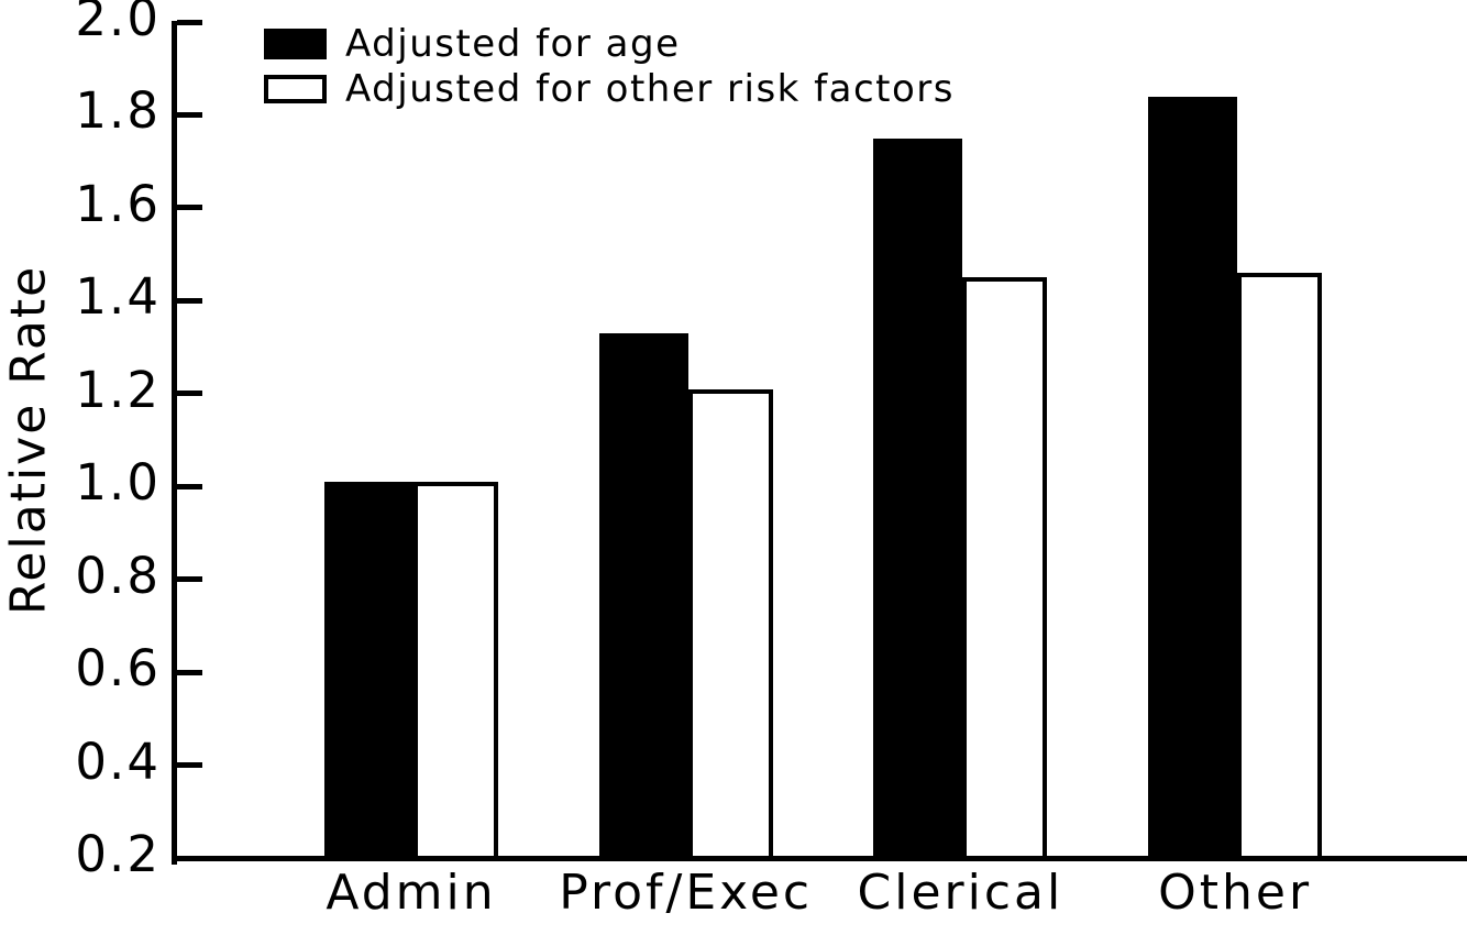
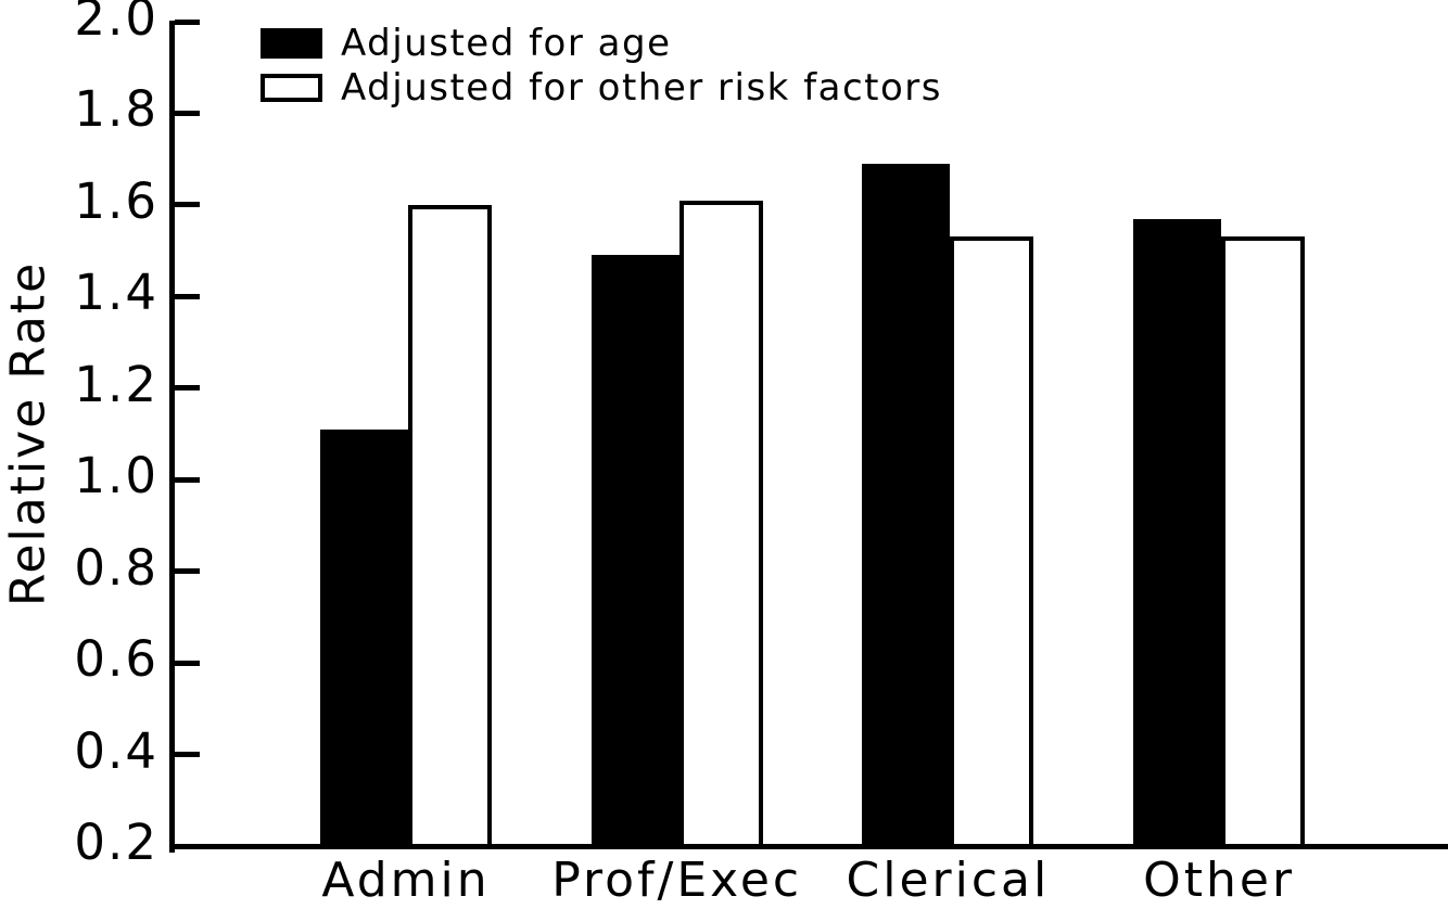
Adjusted for age/Admin: 1.01 -> 1.11
Adjusted for other risk factors/Admin: 1.01 -> 1.60
Adjusted for age/Prof/Exec: 1.33 -> 1.49
Adjusted for other risk factors/Prof/Exec: 1.21 -> 1.61
Adjusted for age/Clerical: 1.75 -> 1.69
Adjusted for other risk factors/Clerical: 1.45 -> 1.53
Adjusted for age/Other: 1.84 -> 1.57
Adjusted for other risk factors/Other: 1.46 -> 1.53
